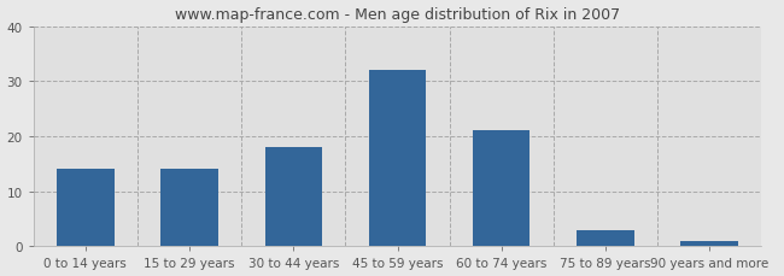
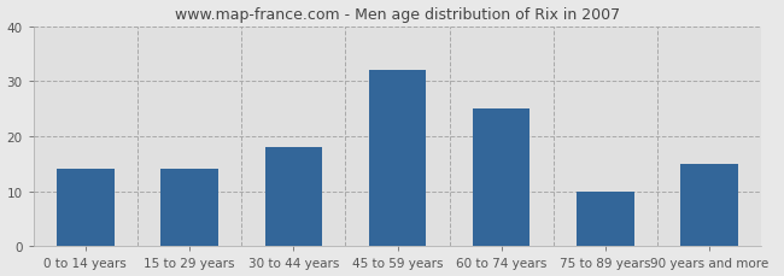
60 to 74 years: 21 -> 25
75 to 89 years: 3 -> 10
90 years and more: 1 -> 15
